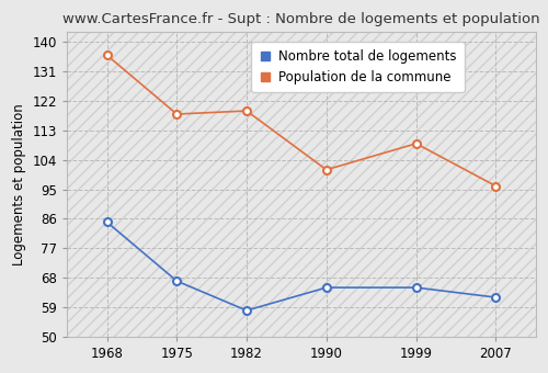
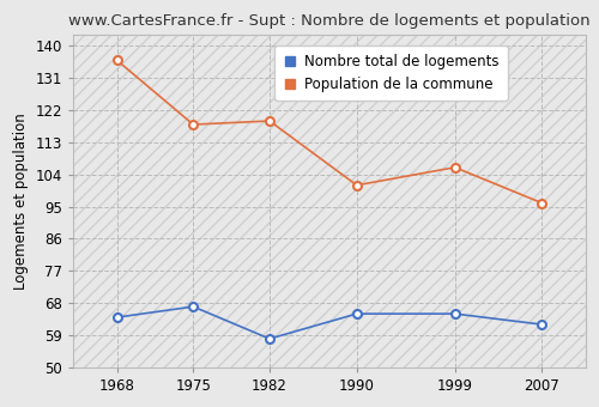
Nombre total de logements/1968: 85 -> 64
Population de la commune/1999: 109 -> 106
